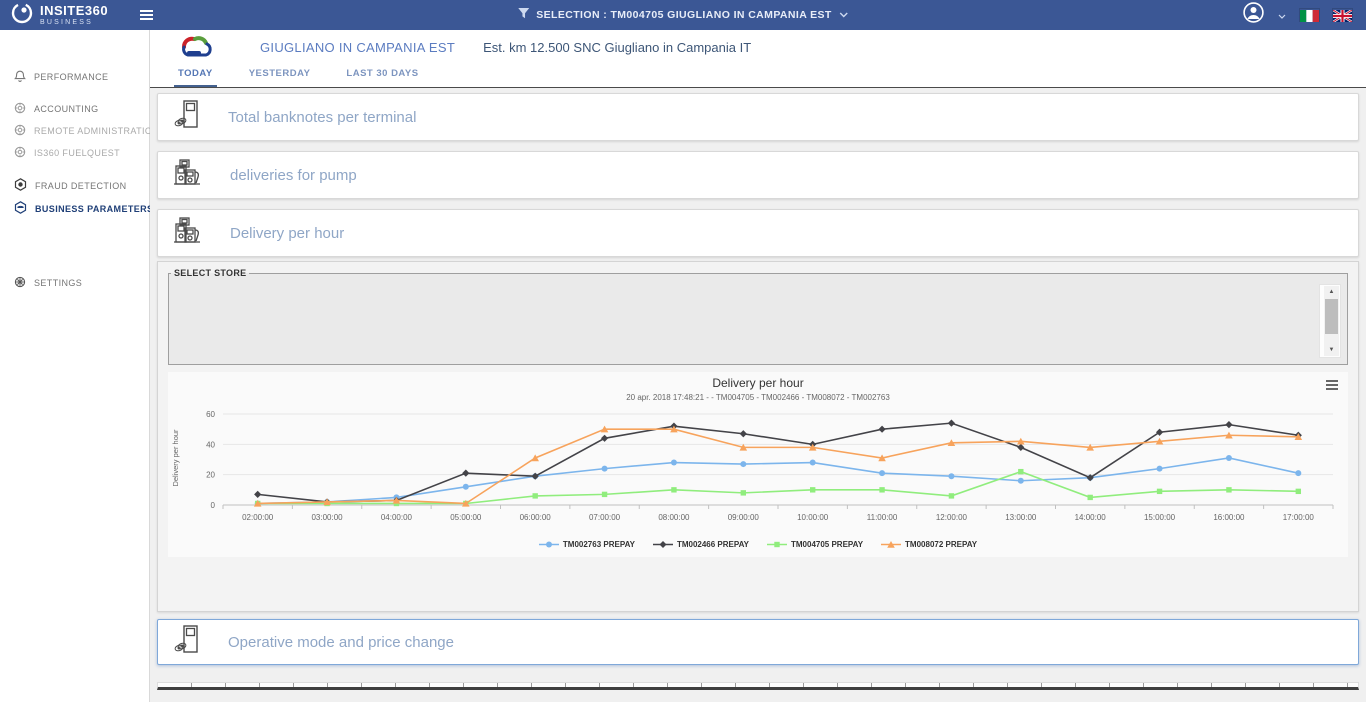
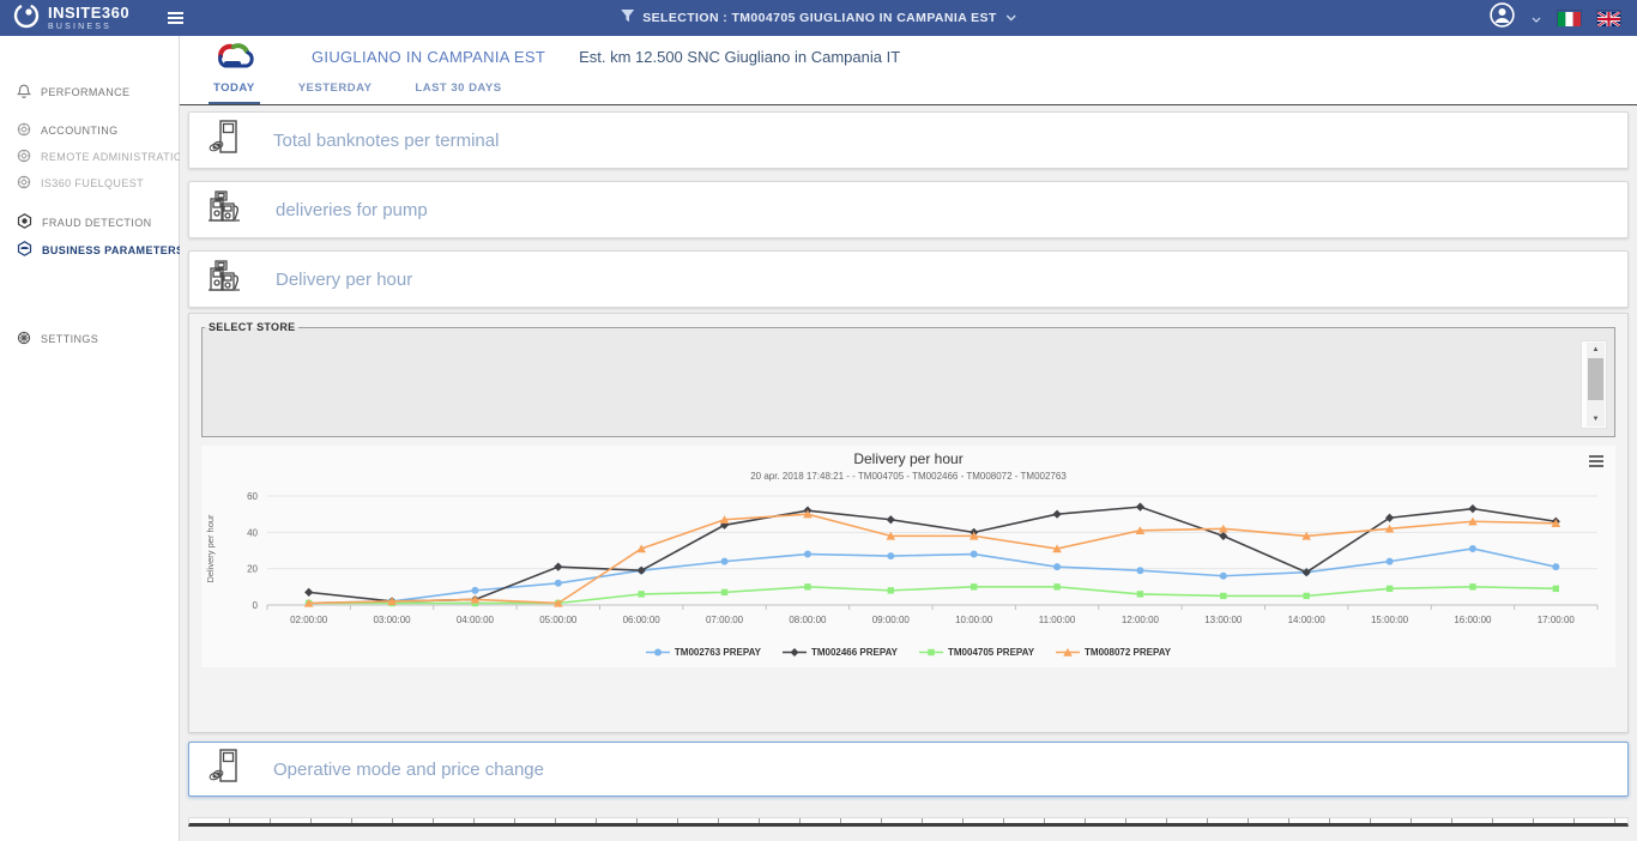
TM002763 PREPAY/04:00:00: 5 -> 8
TM008072 PREPAY/07:00:00: 50 -> 47
TM004705 PREPAY/13:00:00: 22 -> 5
